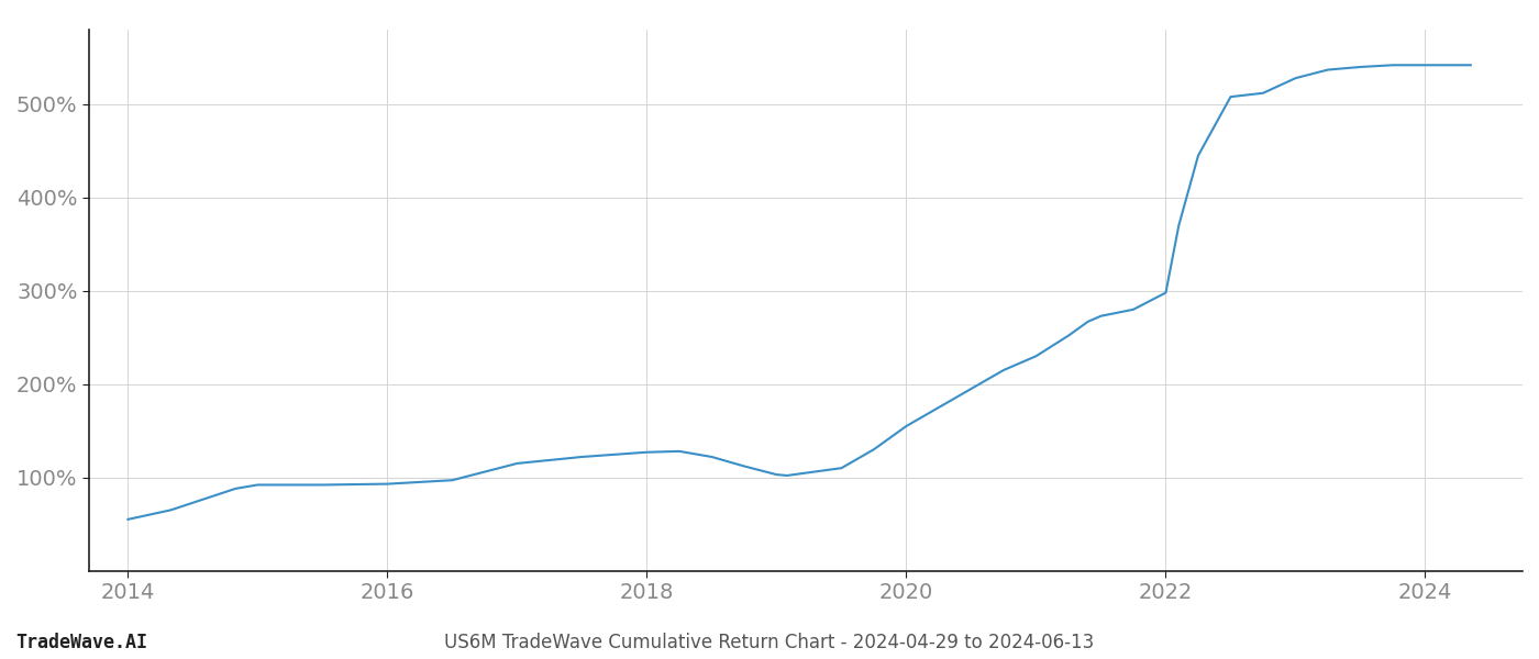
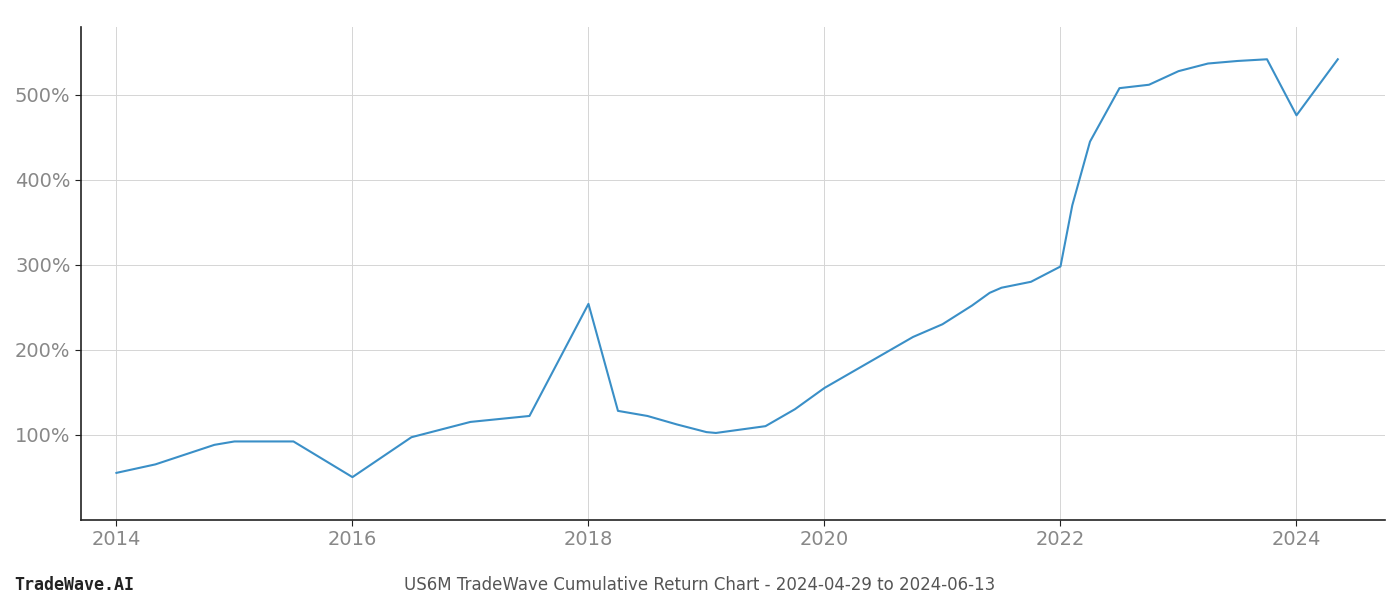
2016: 93% -> 50%
2018: 127% -> 254%
2024: 542% -> 476%
